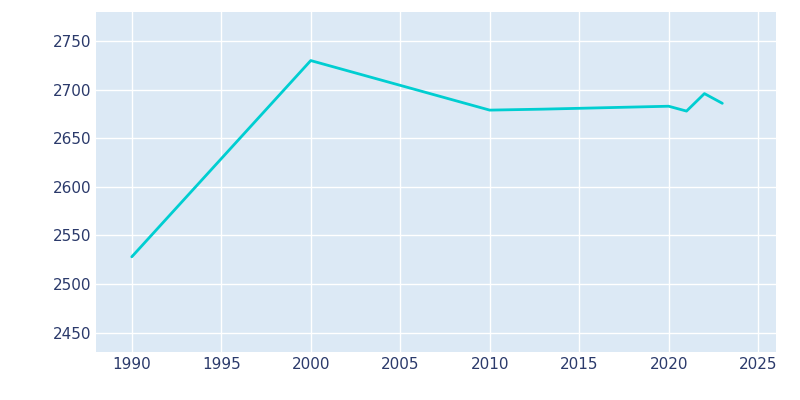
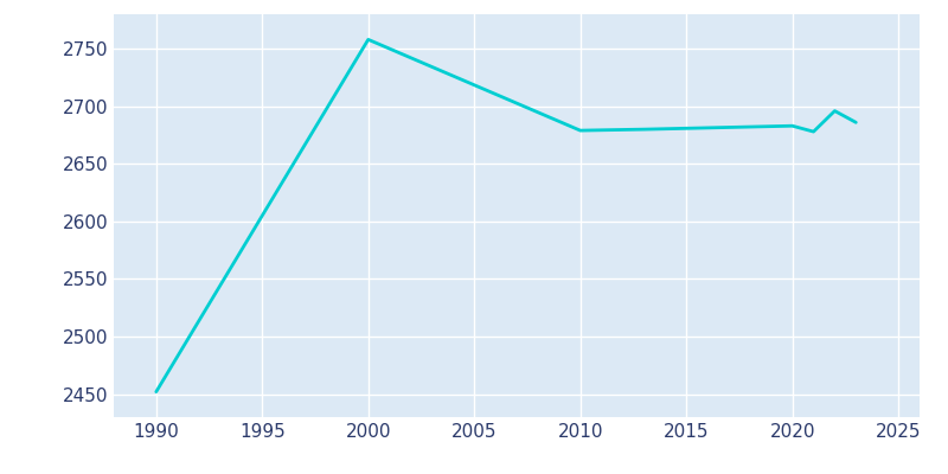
1990: 2528 -> 2452
2000: 2730 -> 2758
